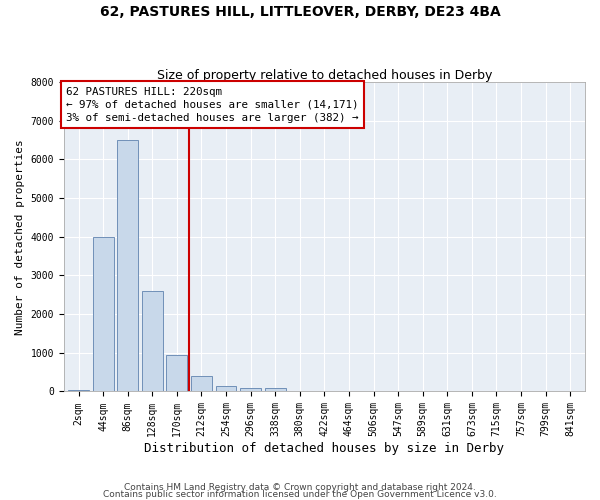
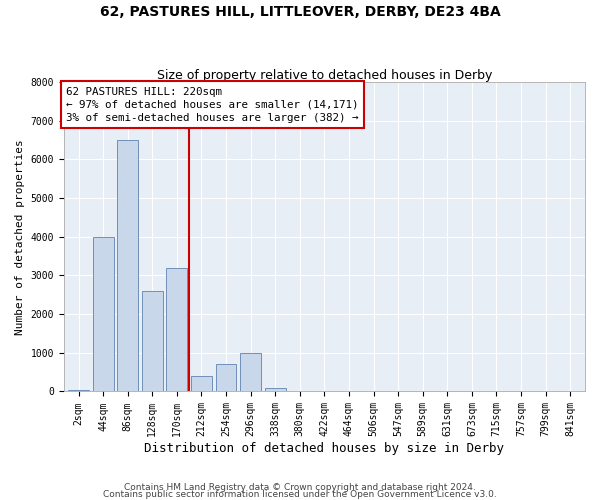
170sqm: 950 -> 3200
254sqm: 130 -> 700
296sqm: 100 -> 1000
